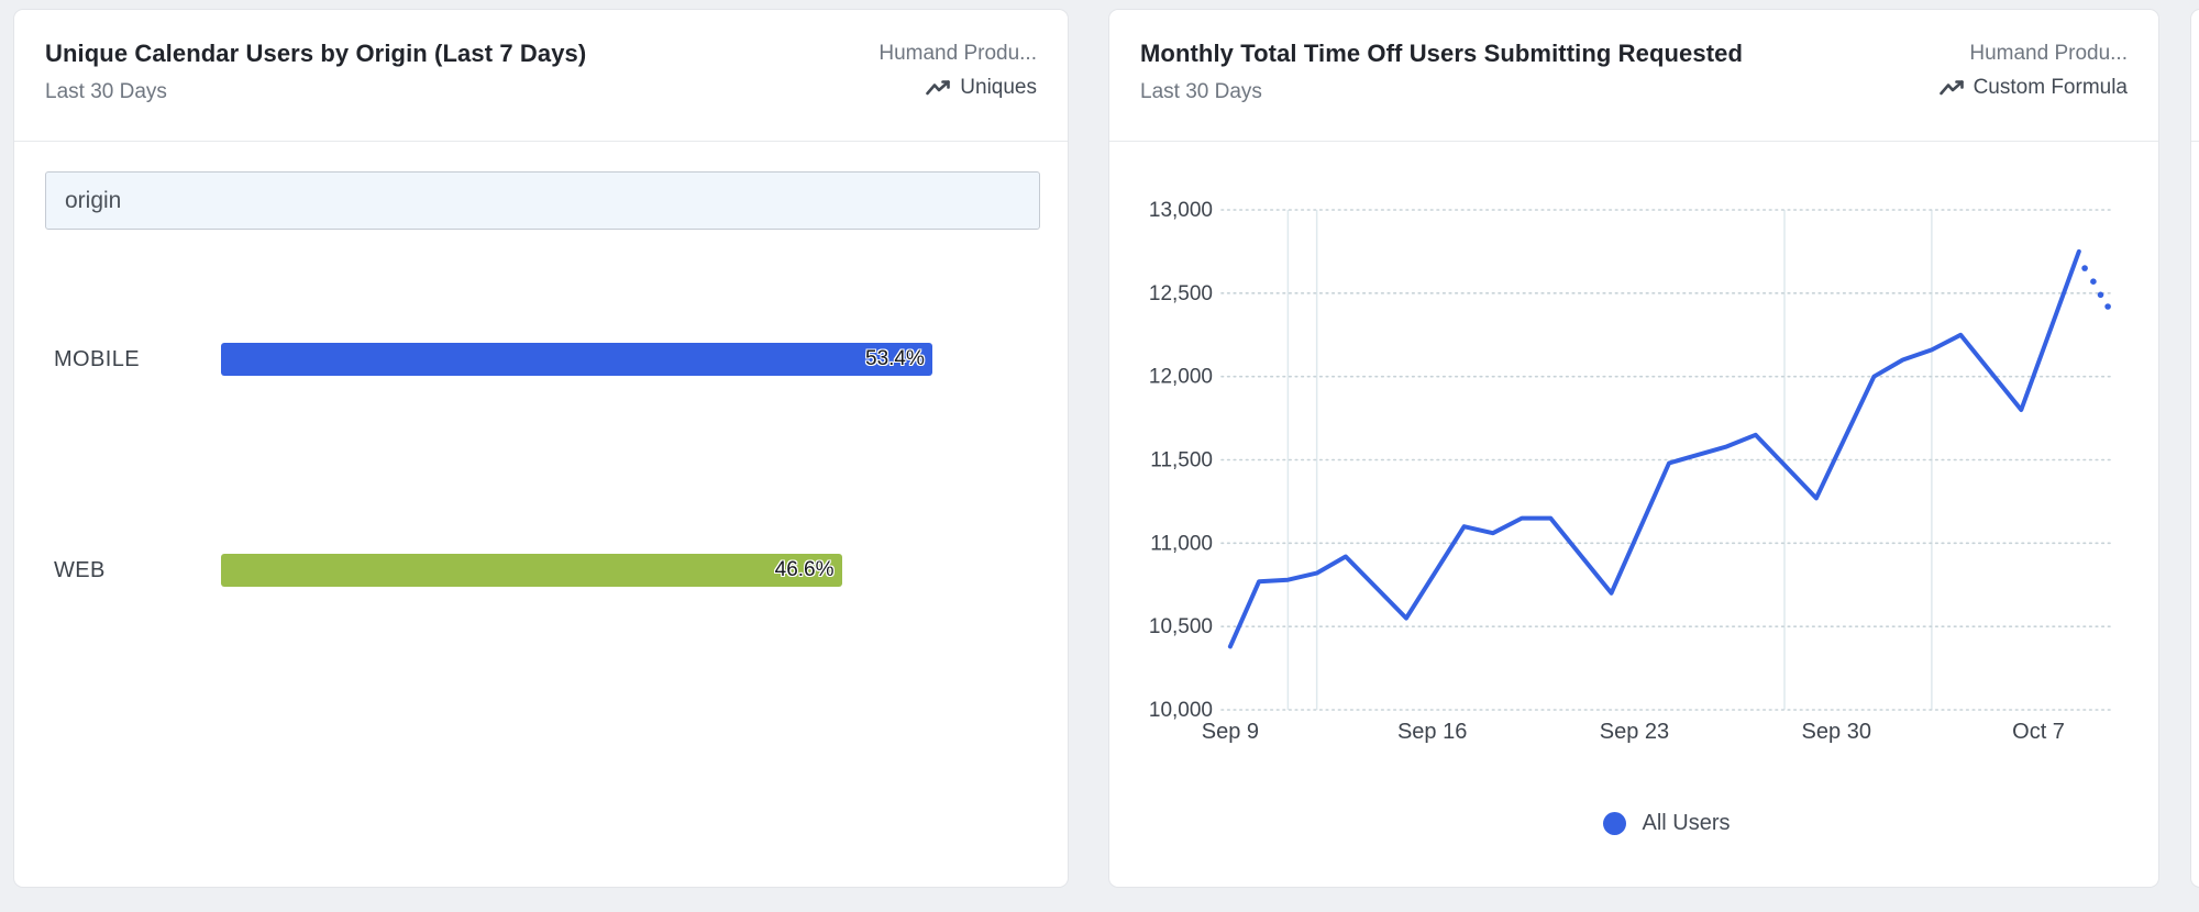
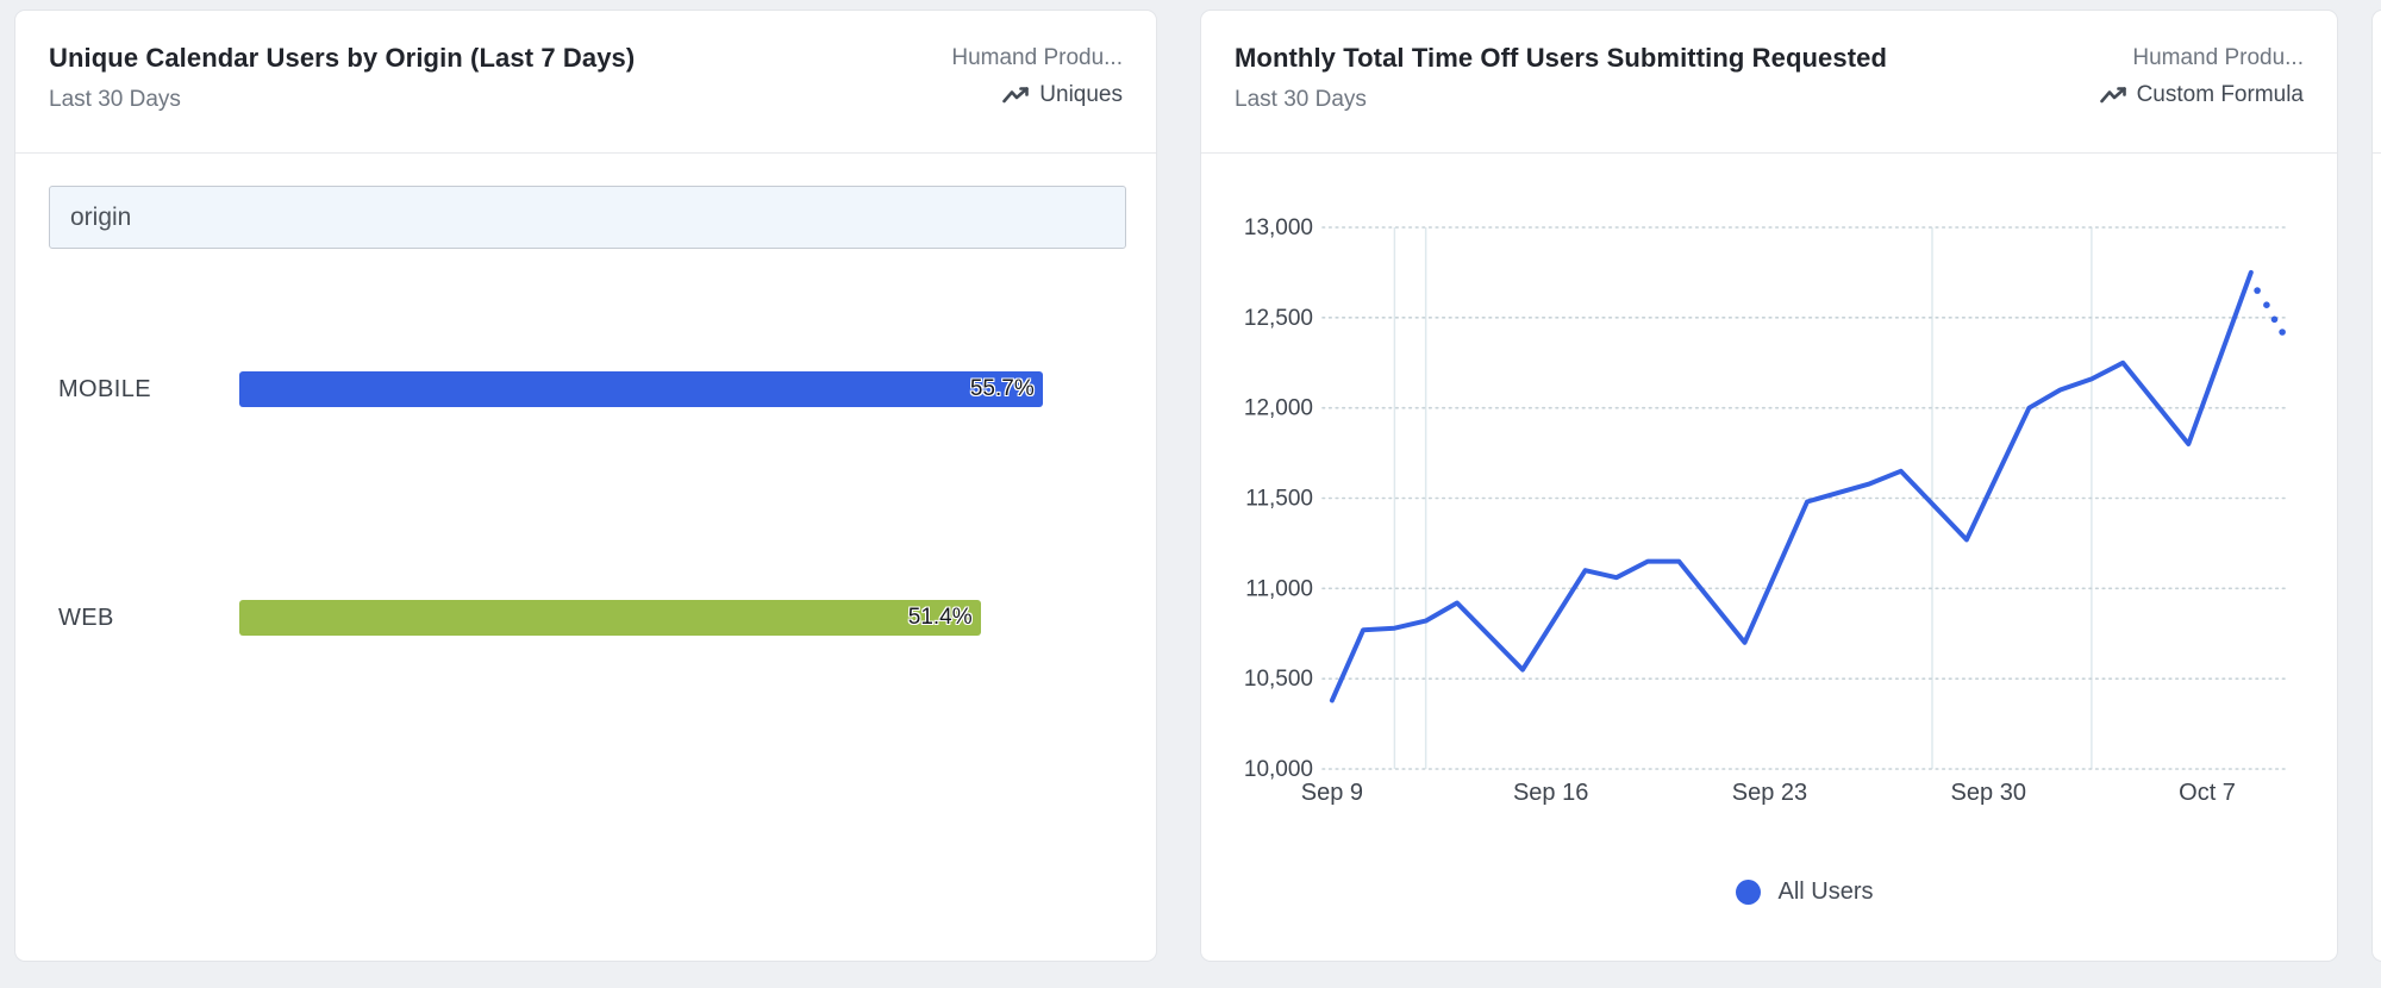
Unique Calendar Users by Origin (Last 7 Days)/MOBILE: 53.4% -> 55.7%
Unique Calendar Users by Origin (Last 7 Days)/WEB: 46.6% -> 51.4%
